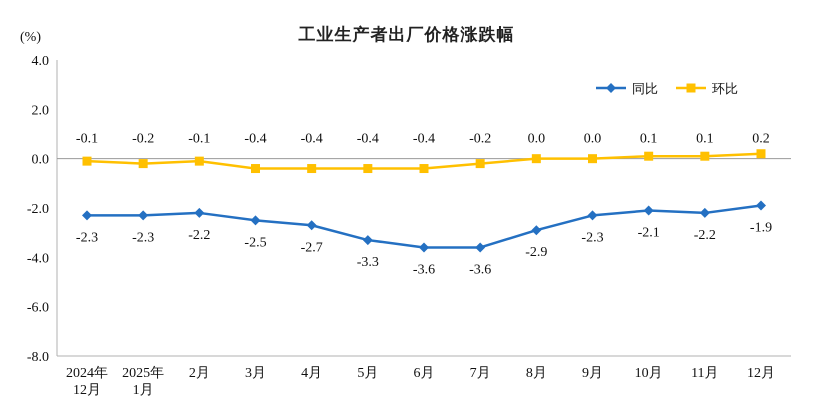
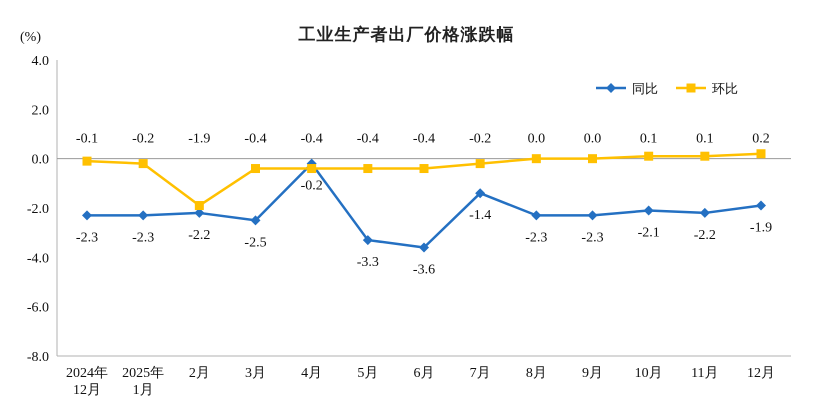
环比/2月: -0.1 -> -1.9
同比/4月: -2.7 -> -0.2
同比/7月: -3.6 -> -1.4
同比/8月: -2.9 -> -2.3
